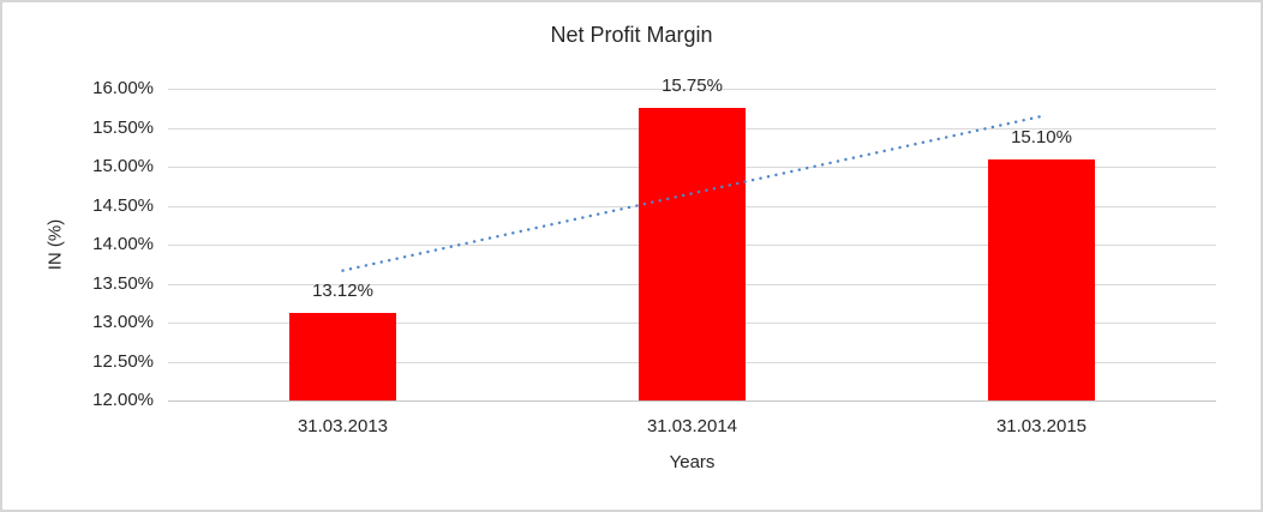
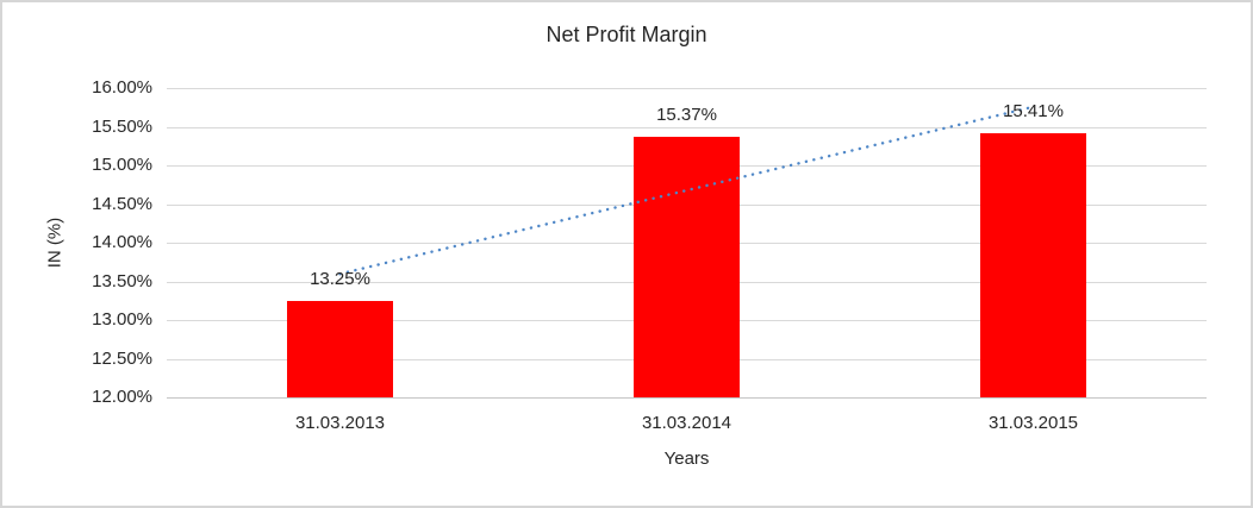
31.03.2013: 13.12% -> 13.25%
31.03.2014: 15.75% -> 15.37%
31.03.2015: 15.10% -> 15.41%
